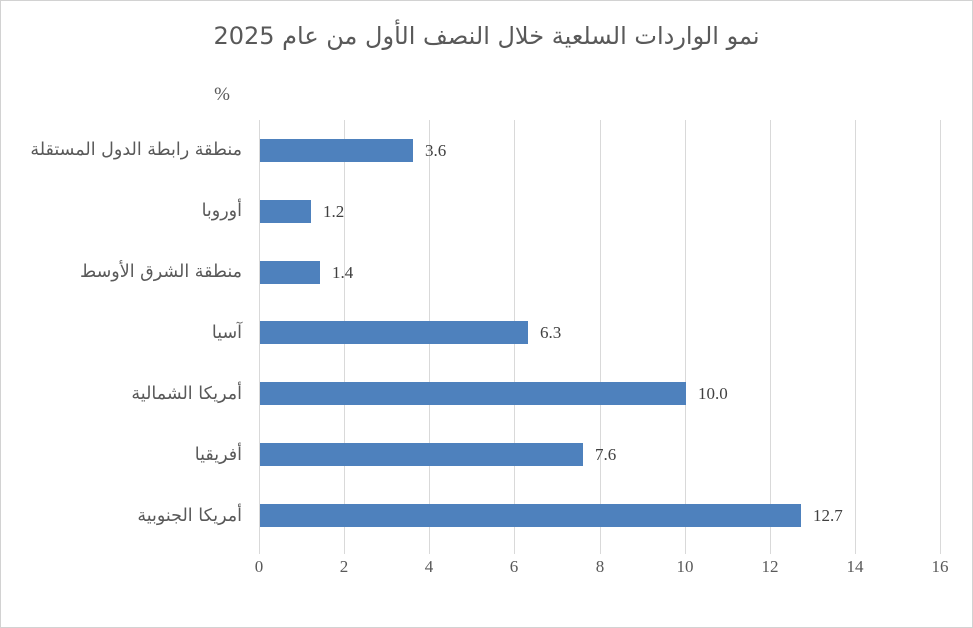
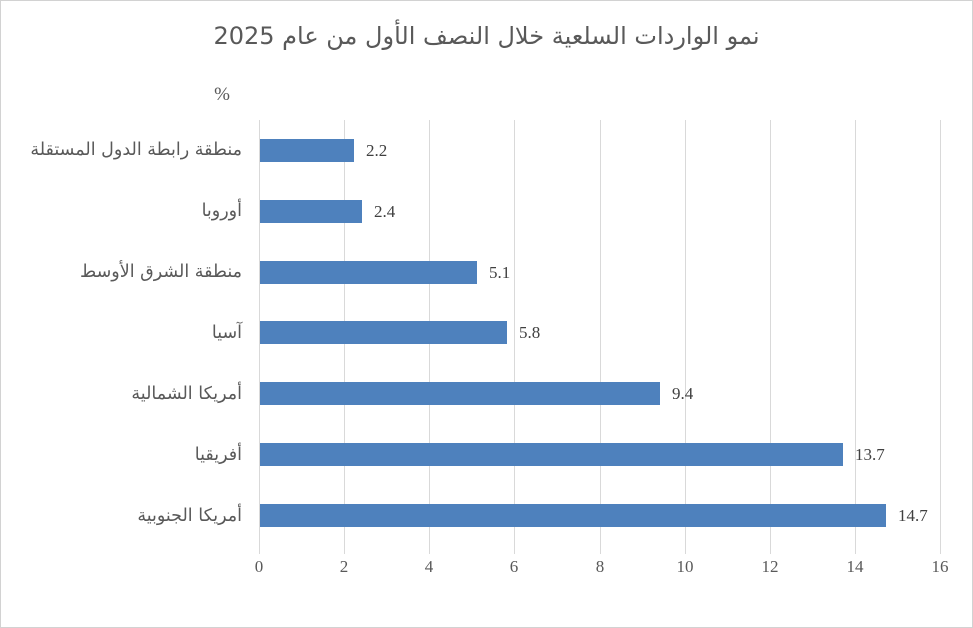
منطقة رابطة الدول المستقلة: 3.6 -> 2.2
أوروبا: 1.2 -> 2.4
منطقة الشرق الأوسط: 1.4 -> 5.1
آسيا: 6.3 -> 5.8
أمريكا الشمالية: 10.0 -> 9.4
أفريقيا: 7.6 -> 13.7
أمريكا الجنوبية: 12.7 -> 14.7
